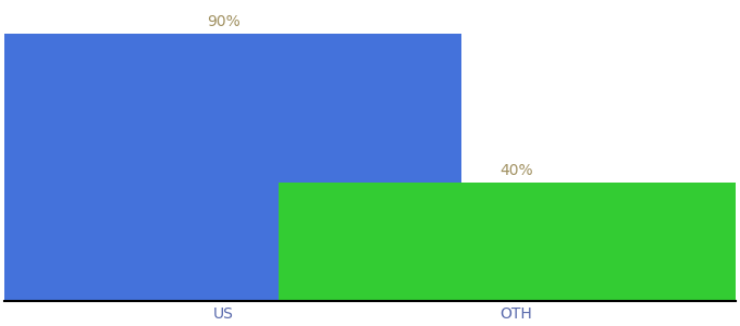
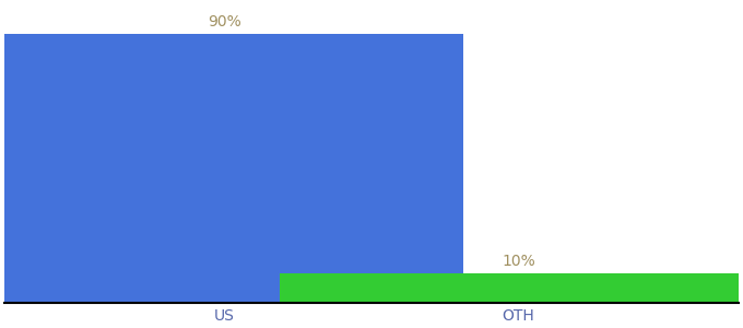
OTH: 40% -> 10%
